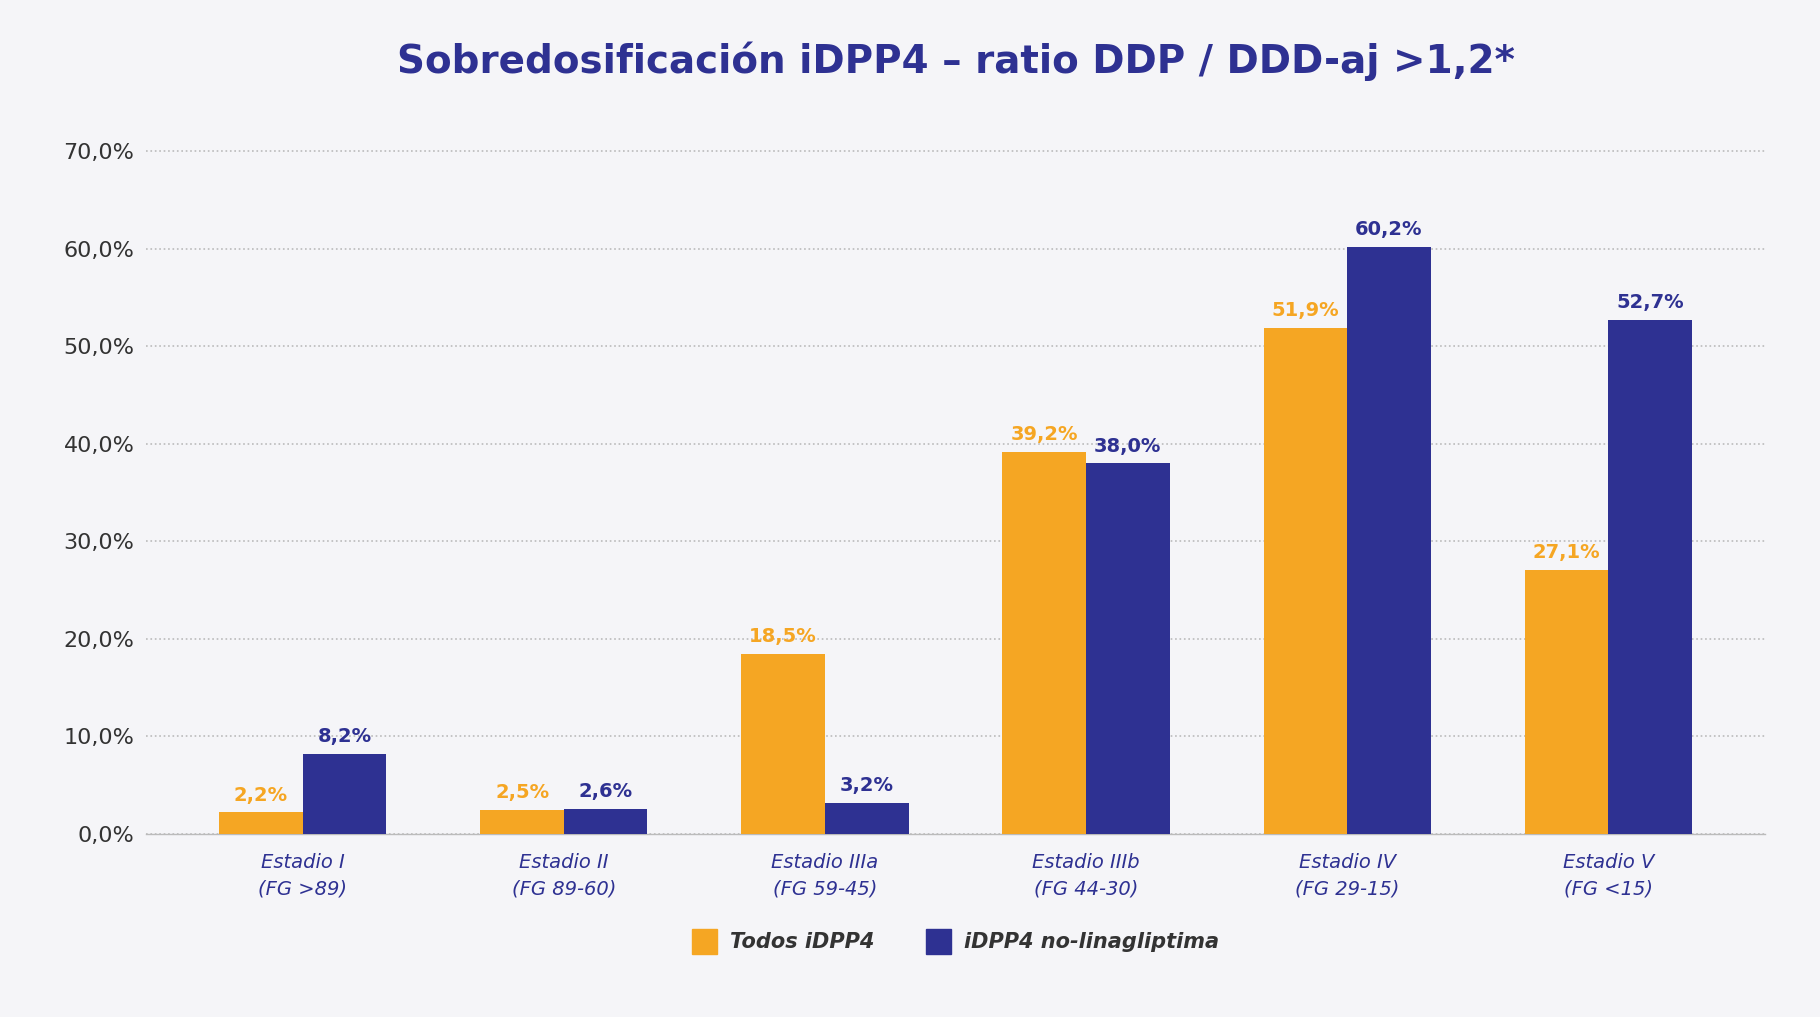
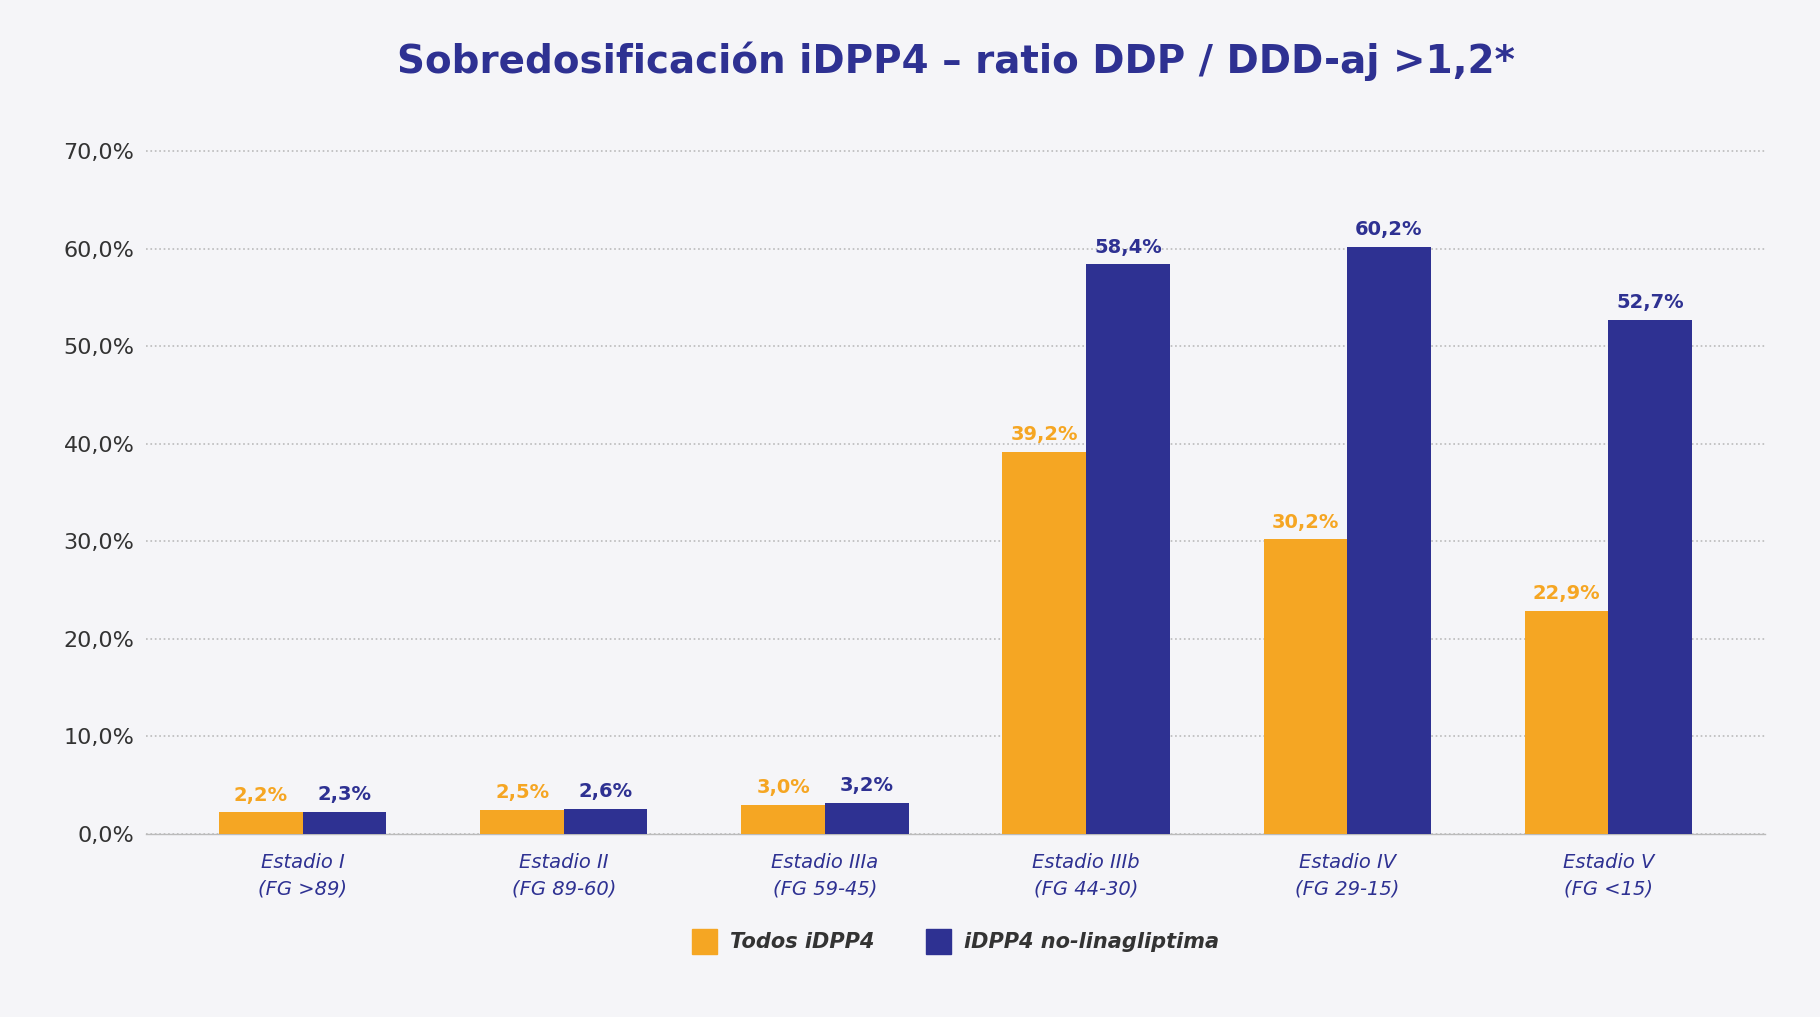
iDPP4 no-linagliptima/Estadio I (FG >89): 8,2% -> 2,3%
Todos iDPP4/Estadio IIIa (FG 59-45): 18,5% -> 3,0%
iDPP4 no-linagliptima/Estadio IIIb (FG 44-30): 38,0% -> 58,4%
Todos iDPP4/Estadio IV (FG 29-15): 51,9% -> 30,2%
Todos iDPP4/Estadio V (FG <15): 27,1% -> 22,9%
